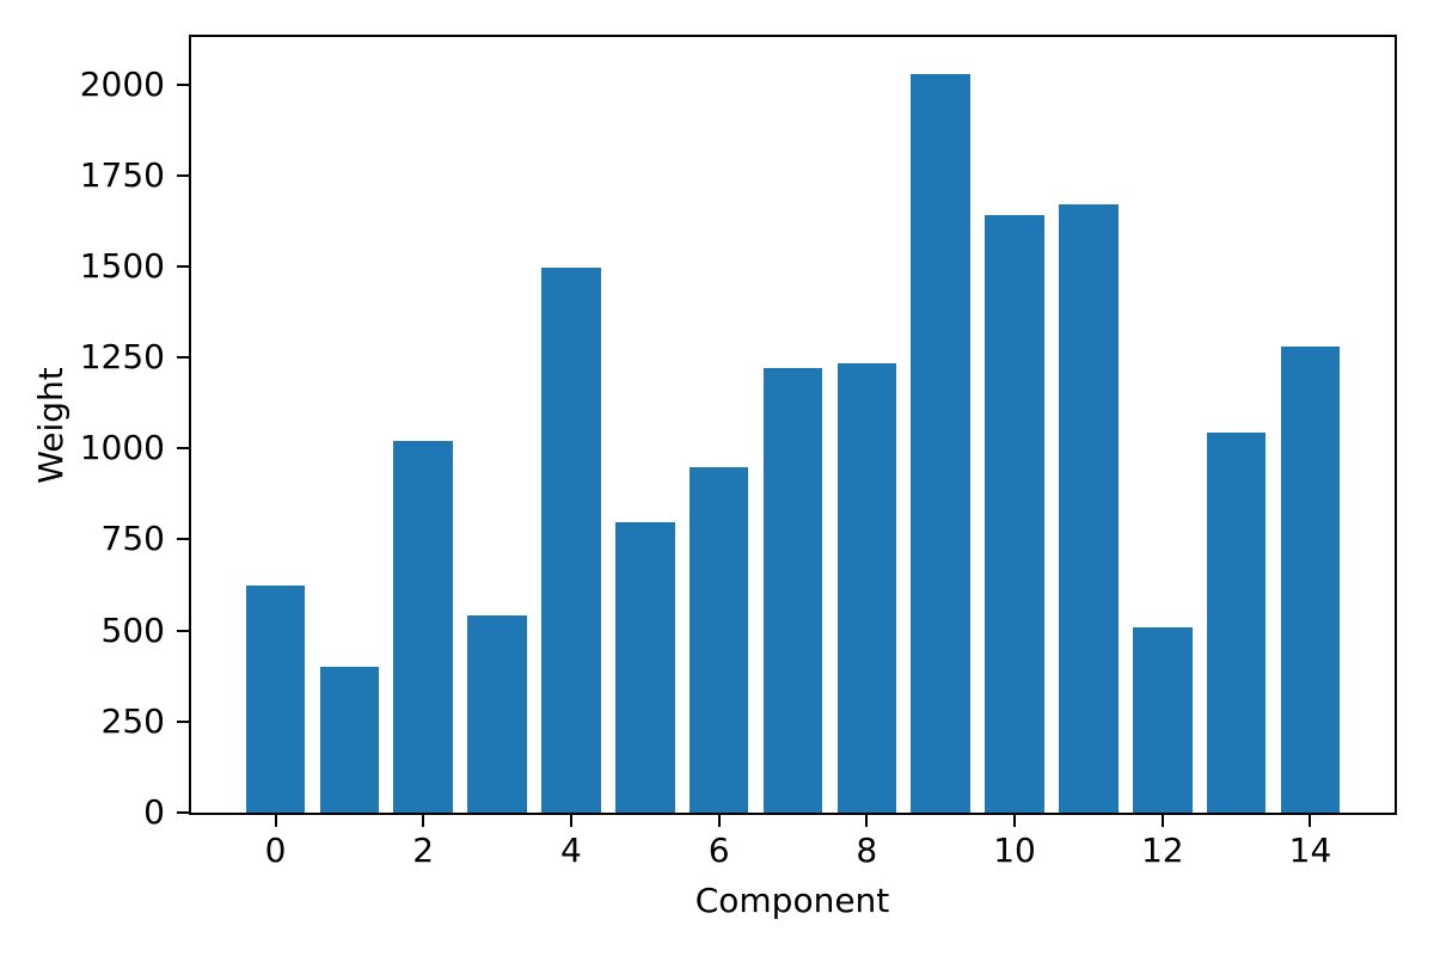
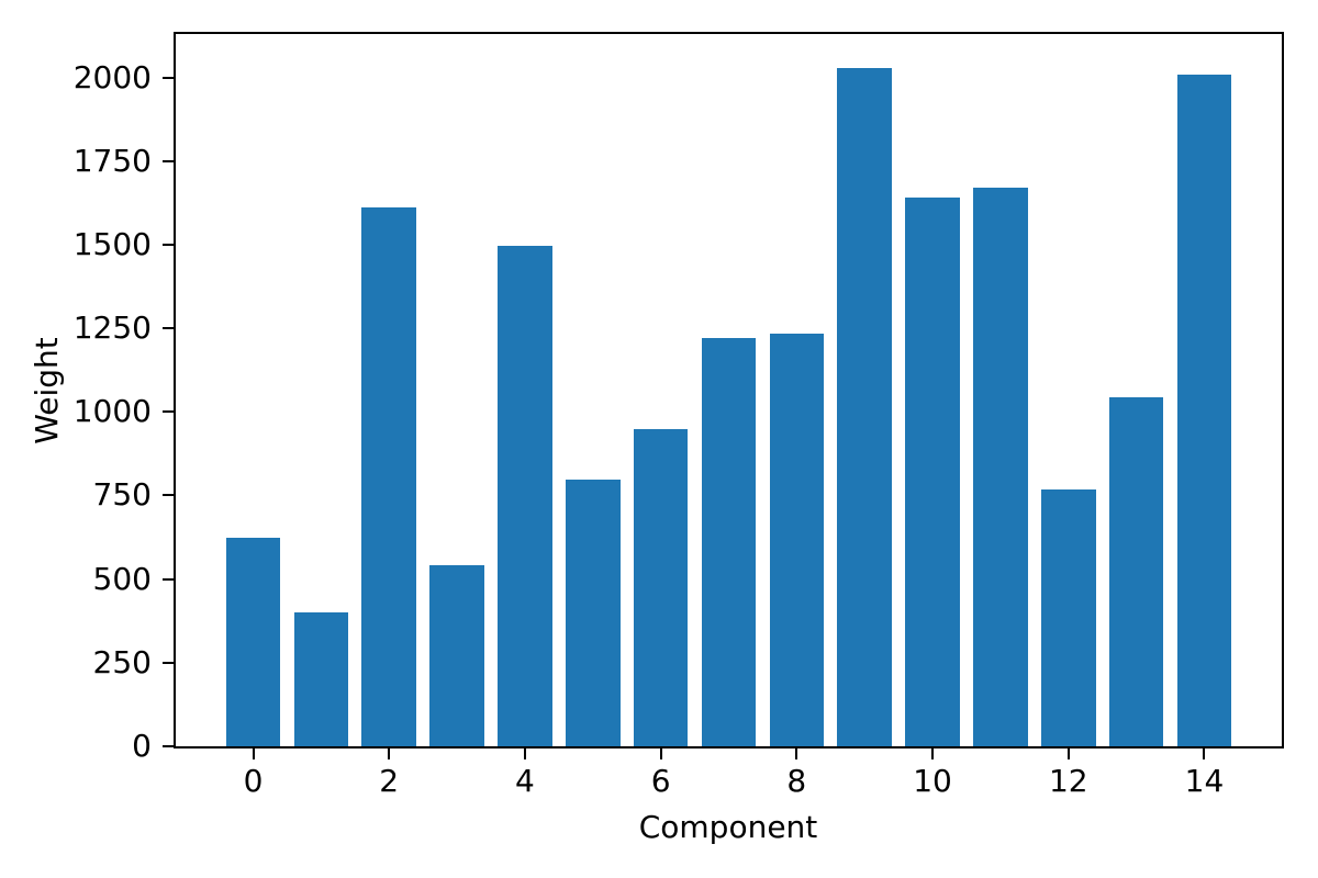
2: 1020 -> 1610
12: 510 -> 770
14: 1280 -> 2010
